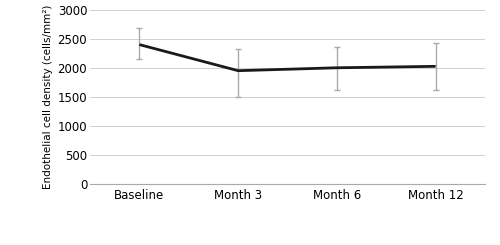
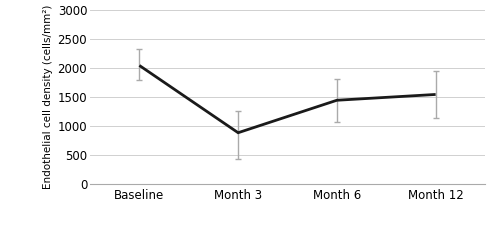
Baseline: 2400 -> 2040
Month 3: 1950 -> 880
Month 6: 2000 -> 1440
Month 12: 2020 -> 1540
